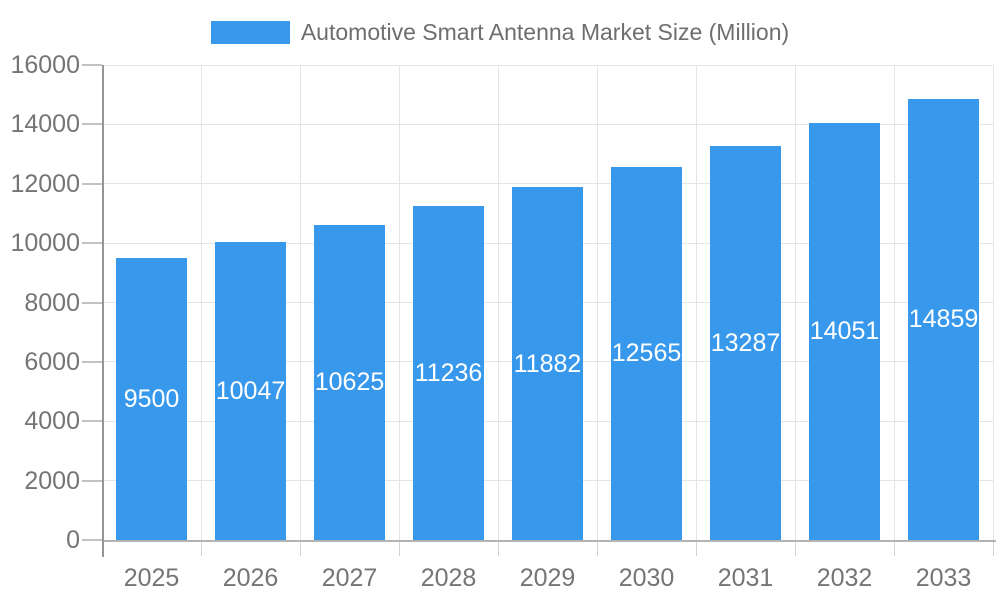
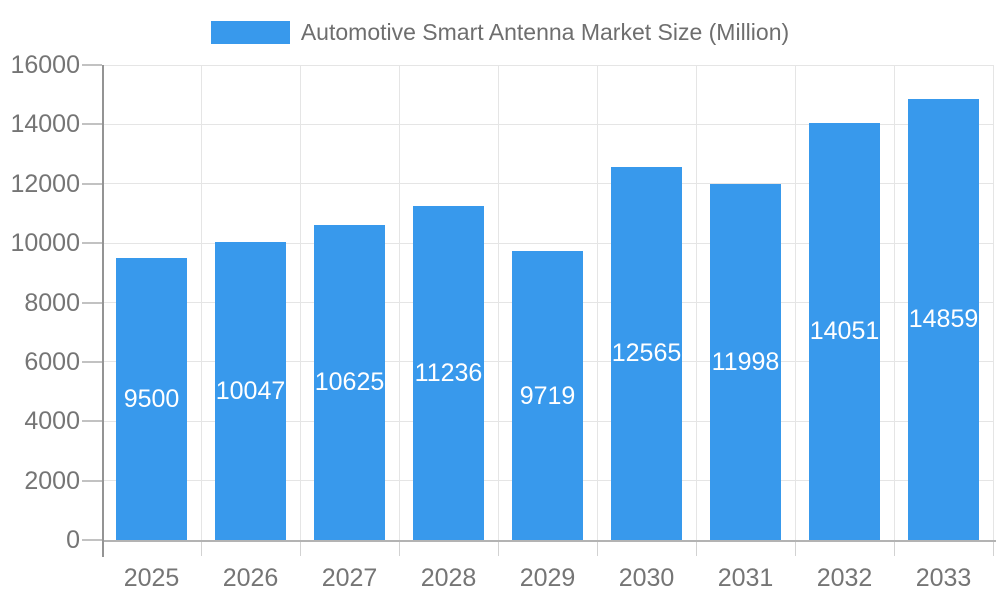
2029: 11882 -> 9719
2031: 13287 -> 11998
